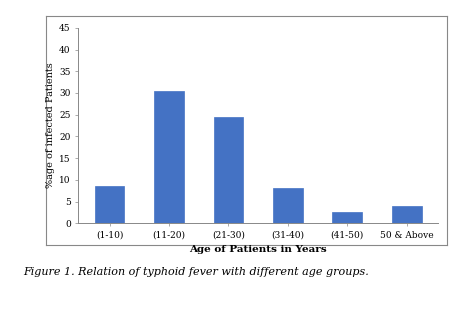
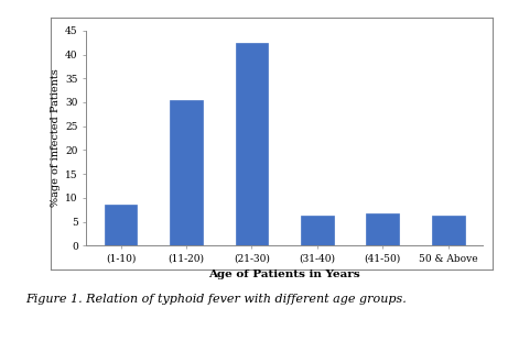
(21-30): 24.5 -> 42.5
(31-40): 8.0 -> 6.2
(41-50): 2.5 -> 6.7
50 & Above: 4.0 -> 6.3
